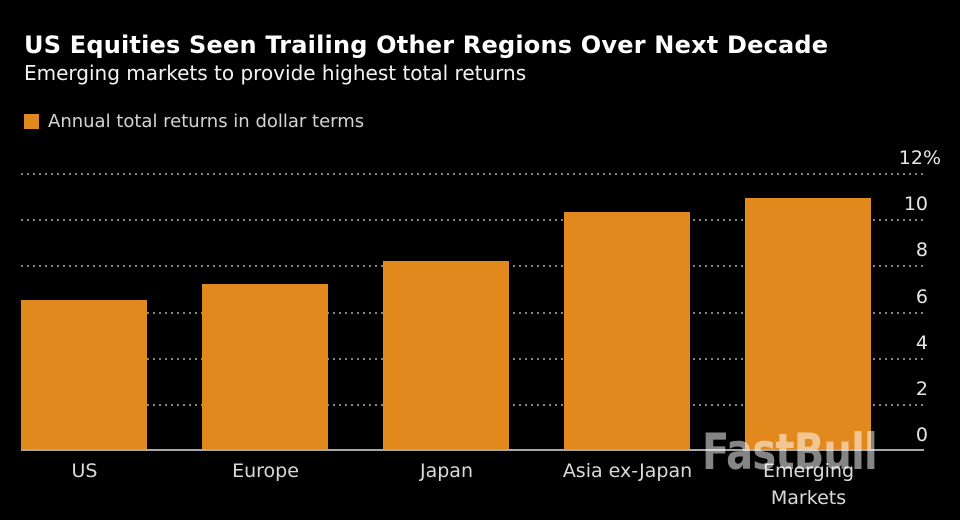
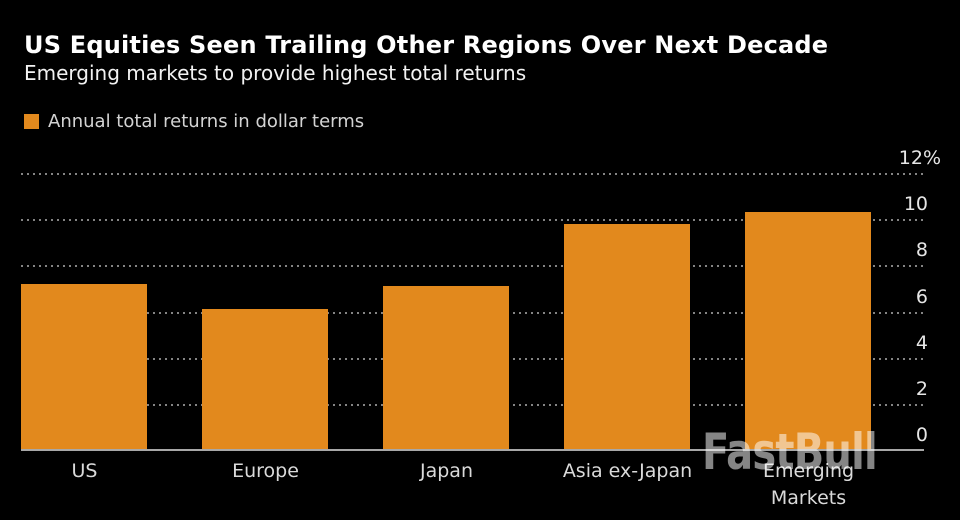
US: 6.5 -> 7.2
Europe: 7.2 -> 6.1
Japan: 8.2 -> 7.1
Asia ex-Japan: 10.3 -> 9.8
Emerging Markets: 10.9 -> 10.3
